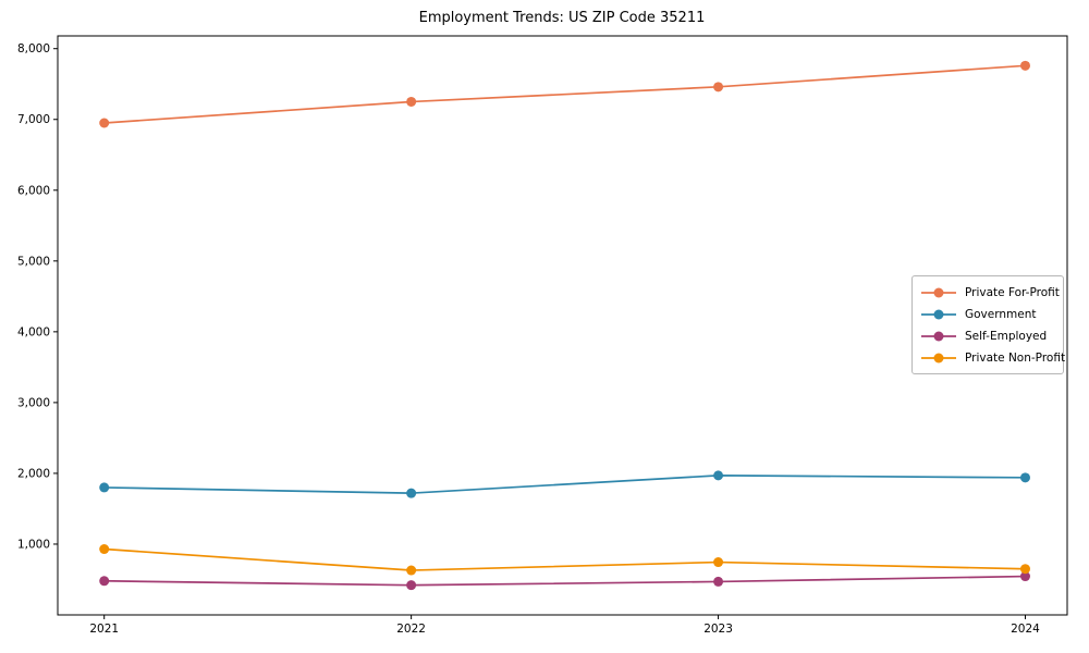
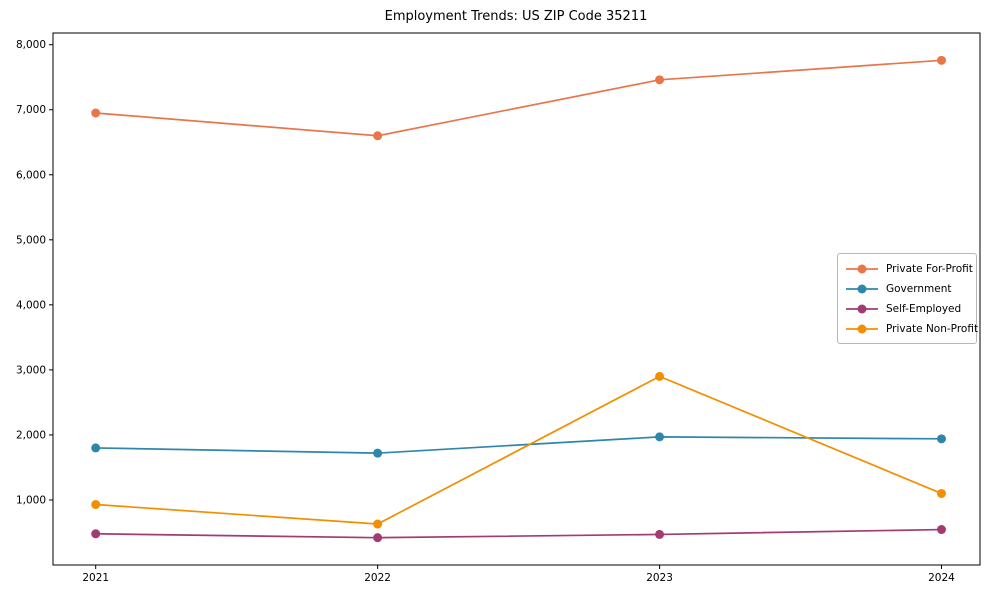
Private For-Profit/2022: 7200 -> 6600
Private Non-Profit/2023: 700 -> 2900
Private Non-Profit/2024: 600 -> 1100
